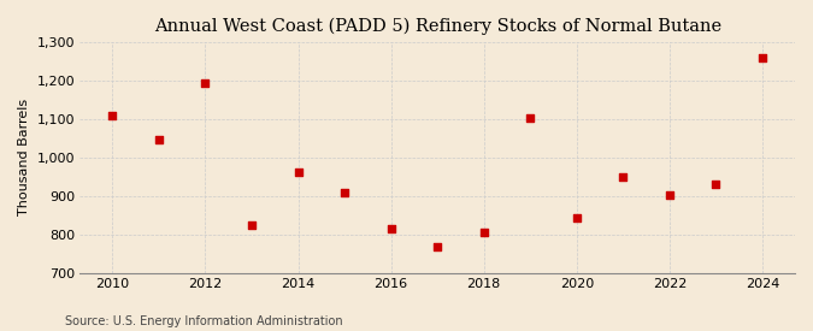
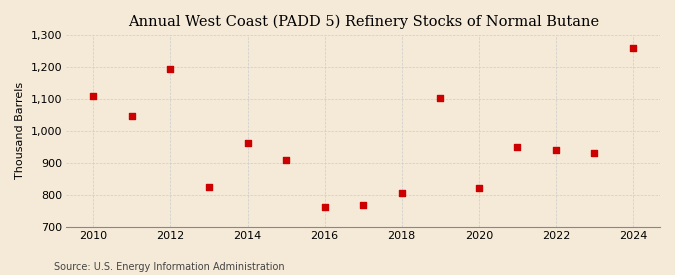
2016: 813 -> 760
2020: 843 -> 820
2022: 901 -> 940
